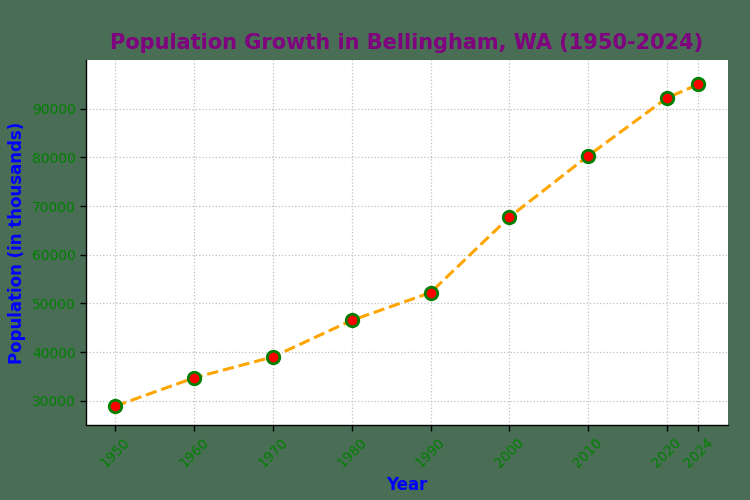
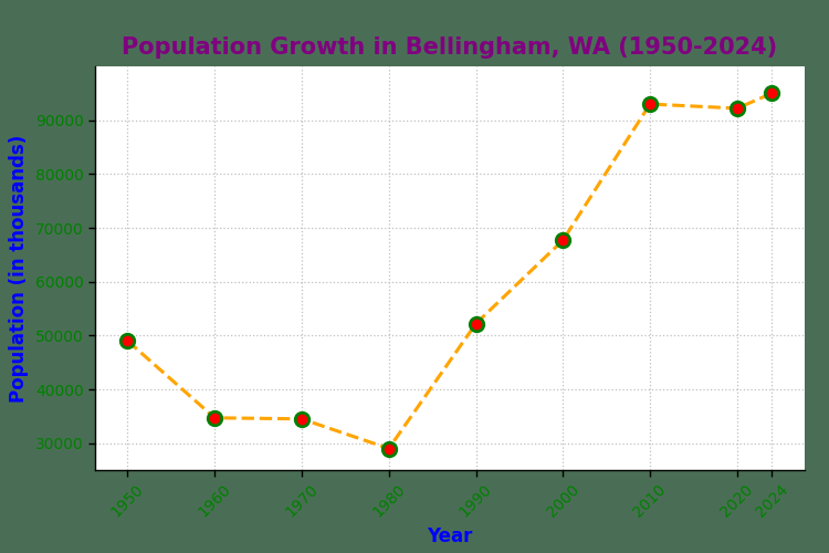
1950: 28900 -> 49000
1970: 39000 -> 34500
1980: 46500 -> 29000
2010: 80300 -> 93000
